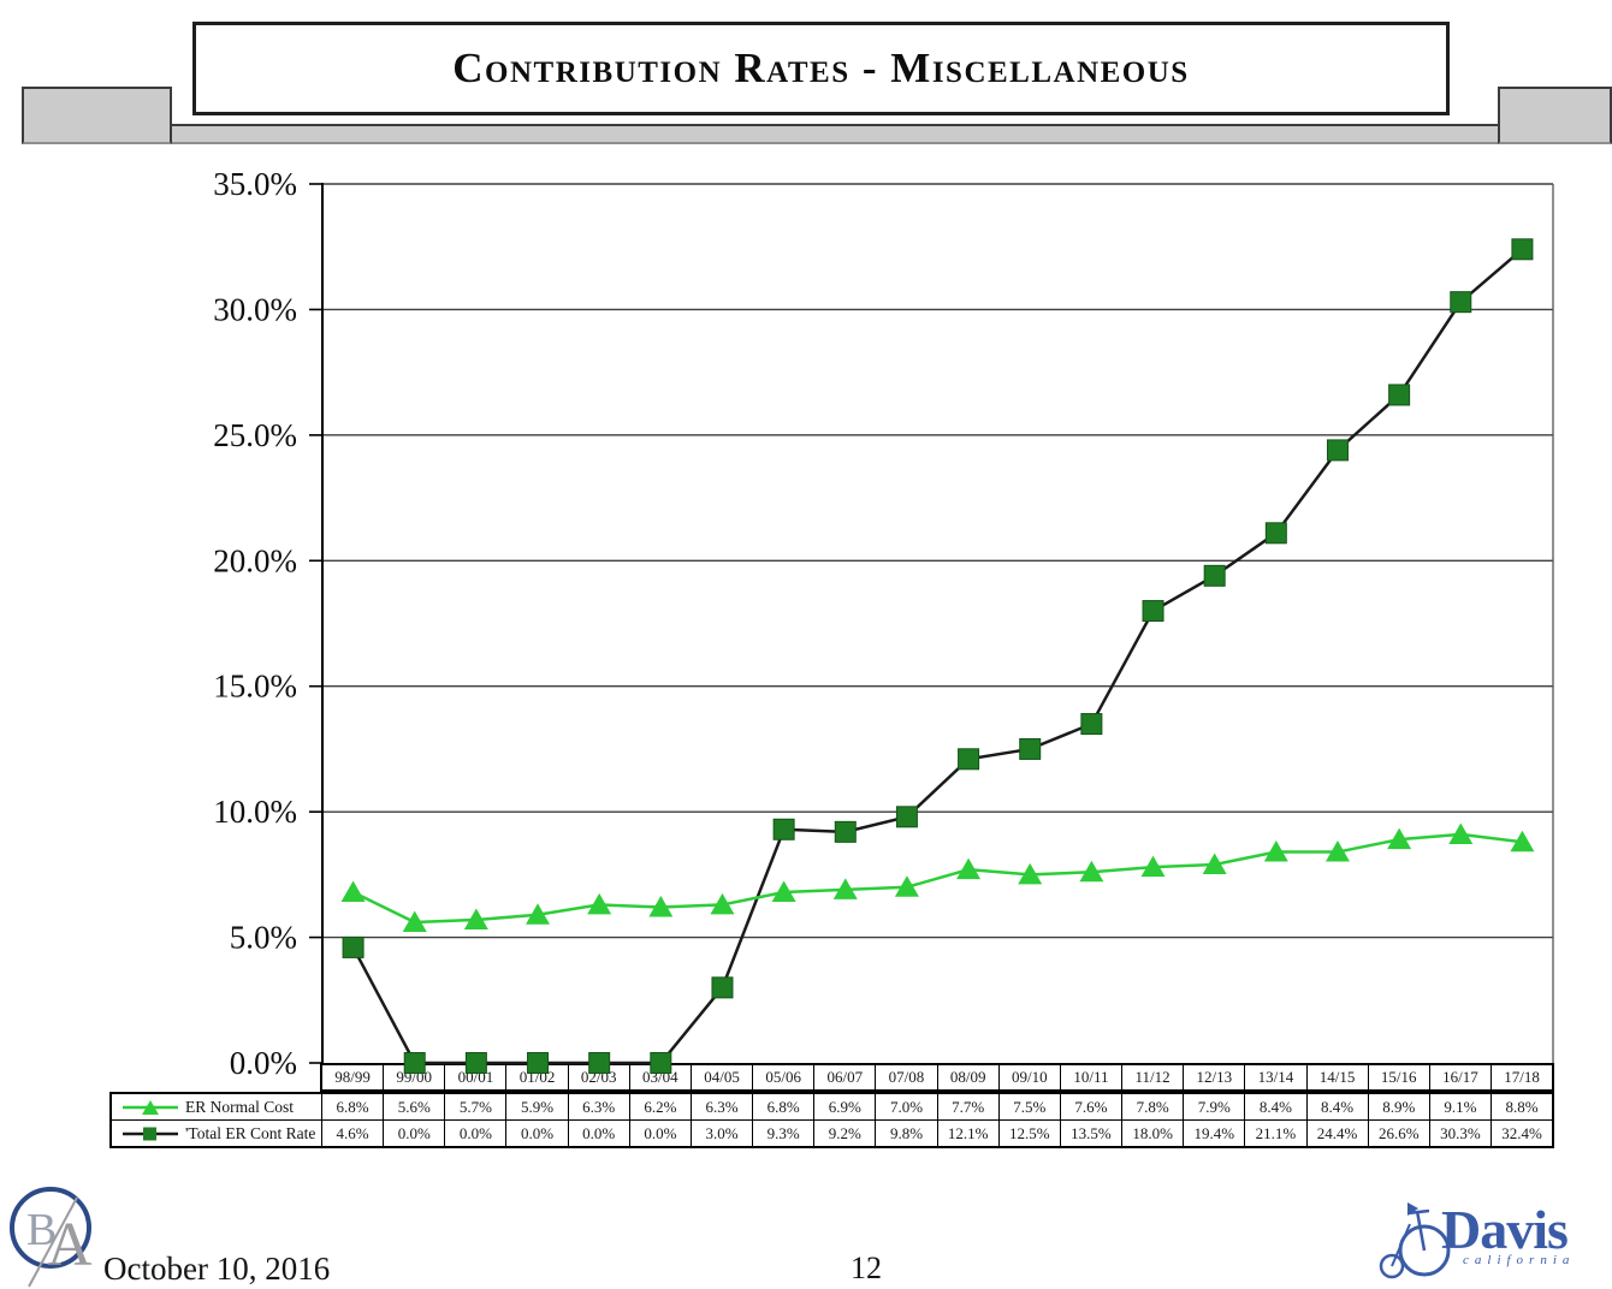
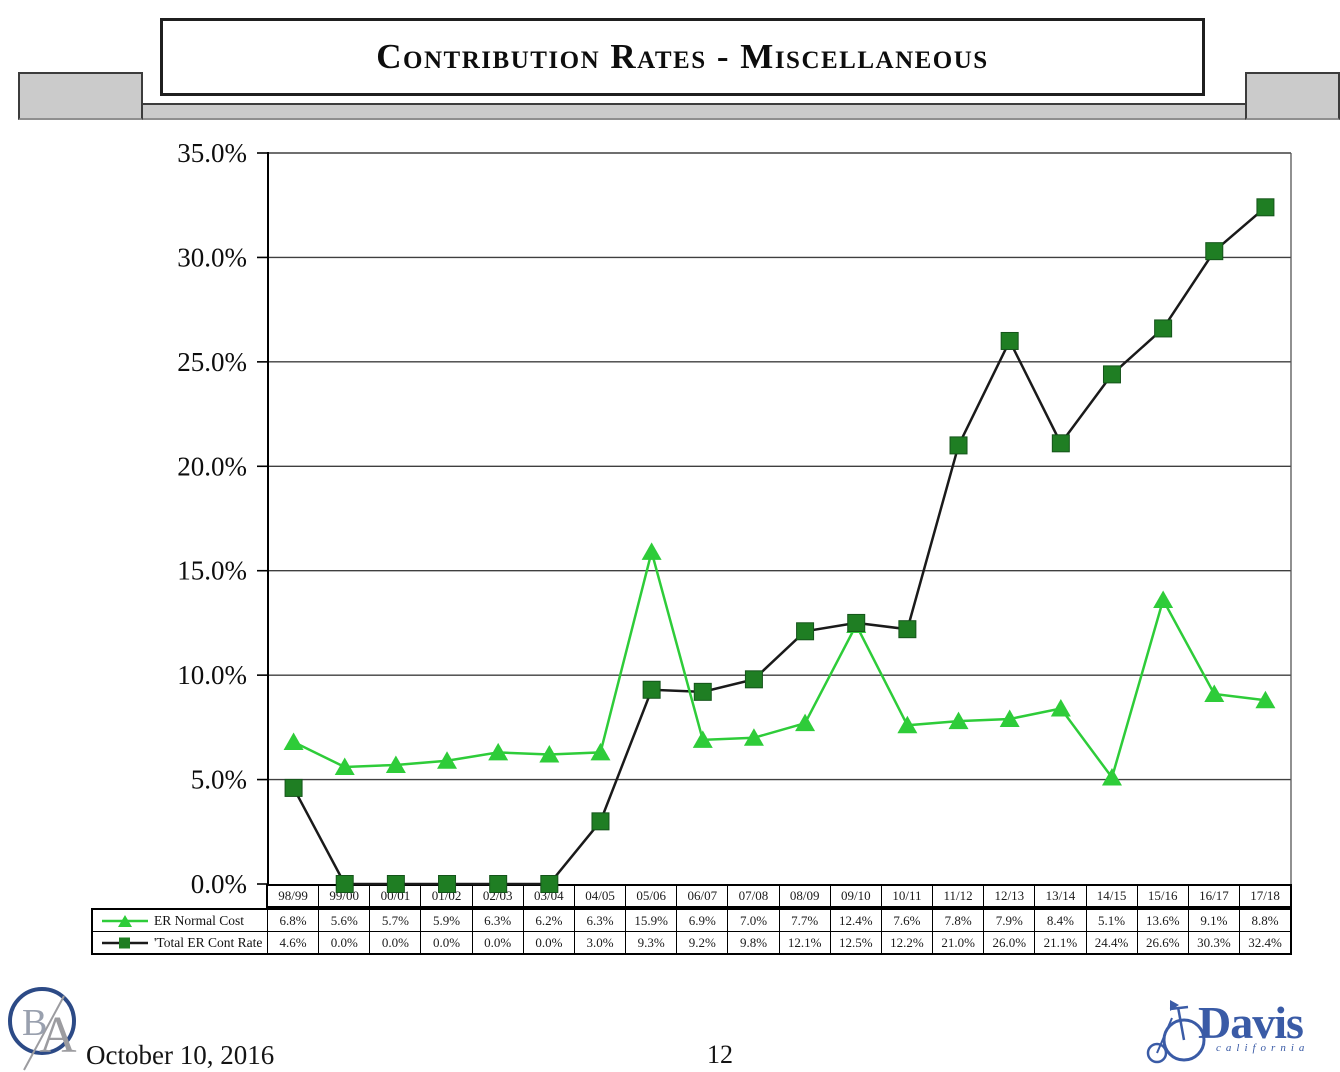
ER Normal Cost/05/06: 6.8% -> 15.9%
ER Normal Cost/09/10: 7.5% -> 12.4%
'Total ER Cont Rate/10/11: 13.5% -> 12.2%
'Total ER Cont Rate/11/12: 18.0% -> 21.0%
'Total ER Cont Rate/12/13: 19.4% -> 26.0%
ER Normal Cost/14/15: 8.4% -> 5.1%
ER Normal Cost/15/16: 8.9% -> 13.6%
